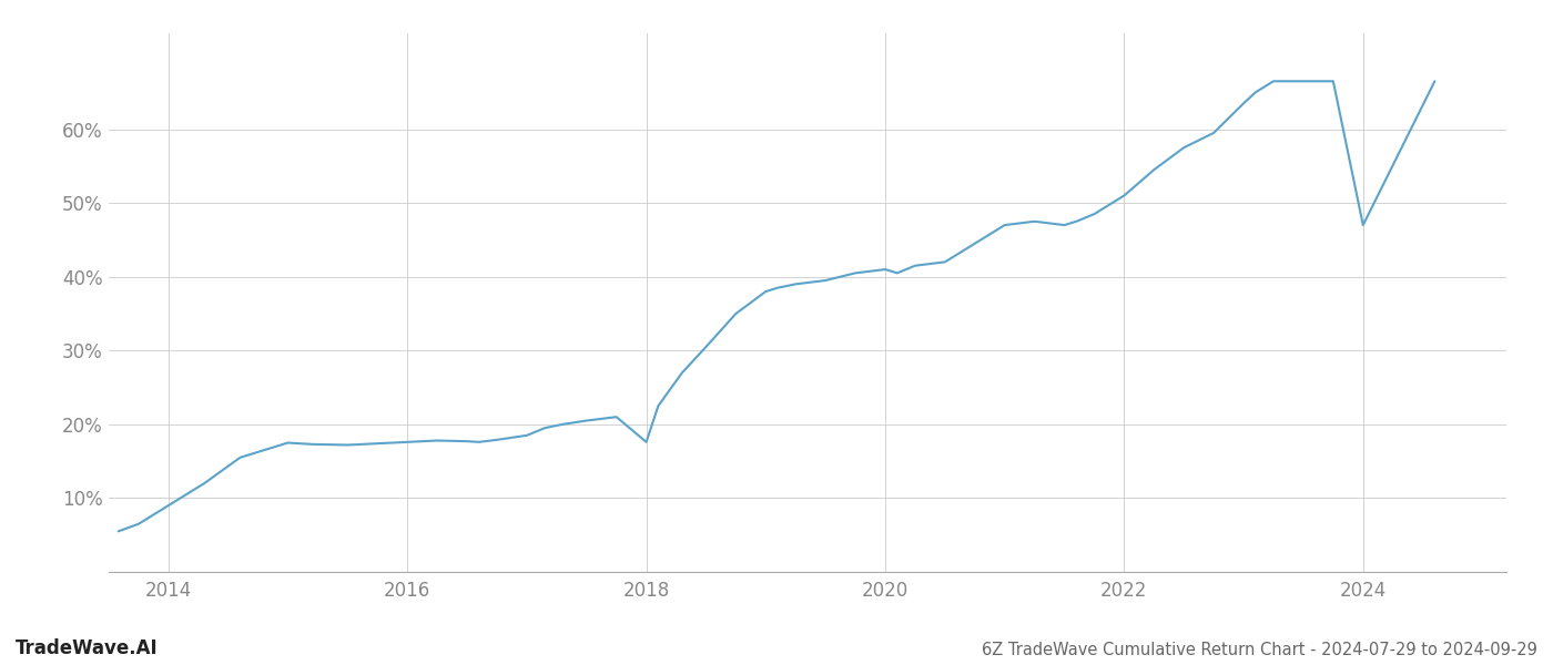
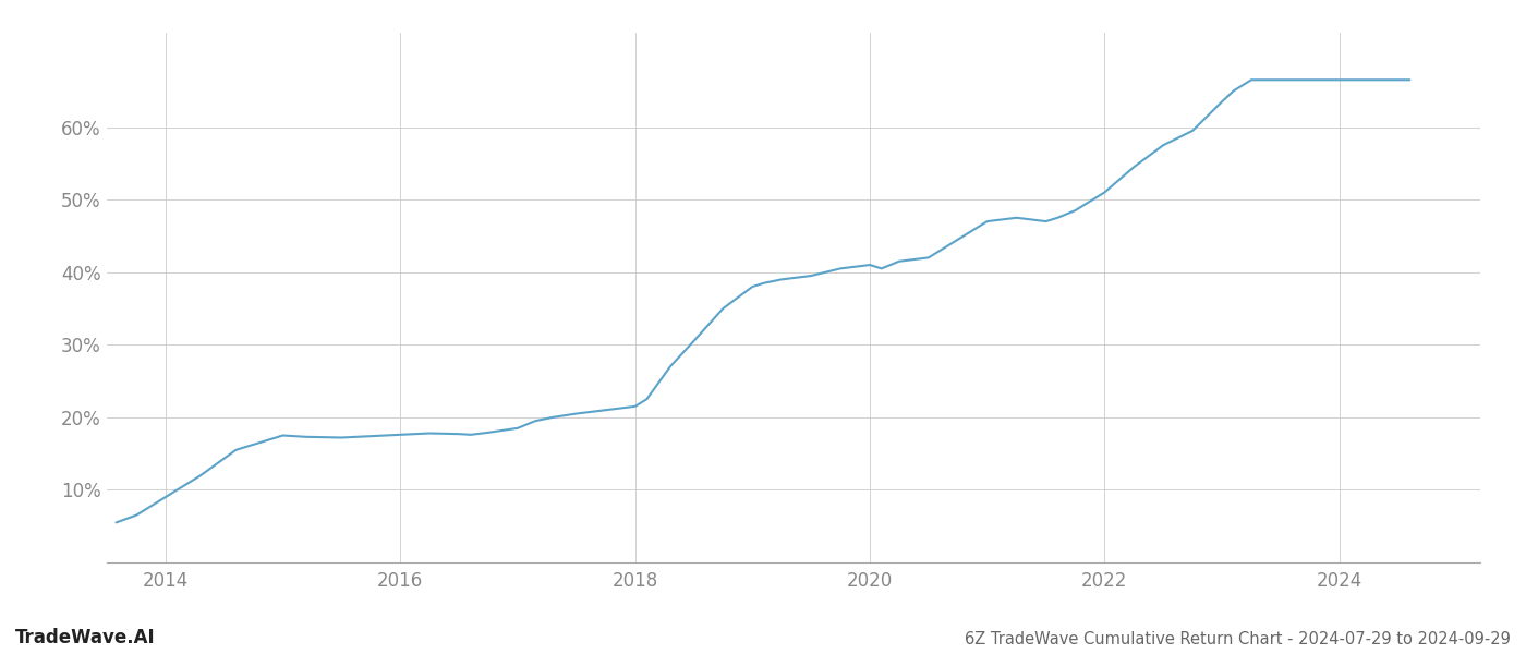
2018: 17.6% -> 21.5%
2024: 47.0% -> 66.5%
